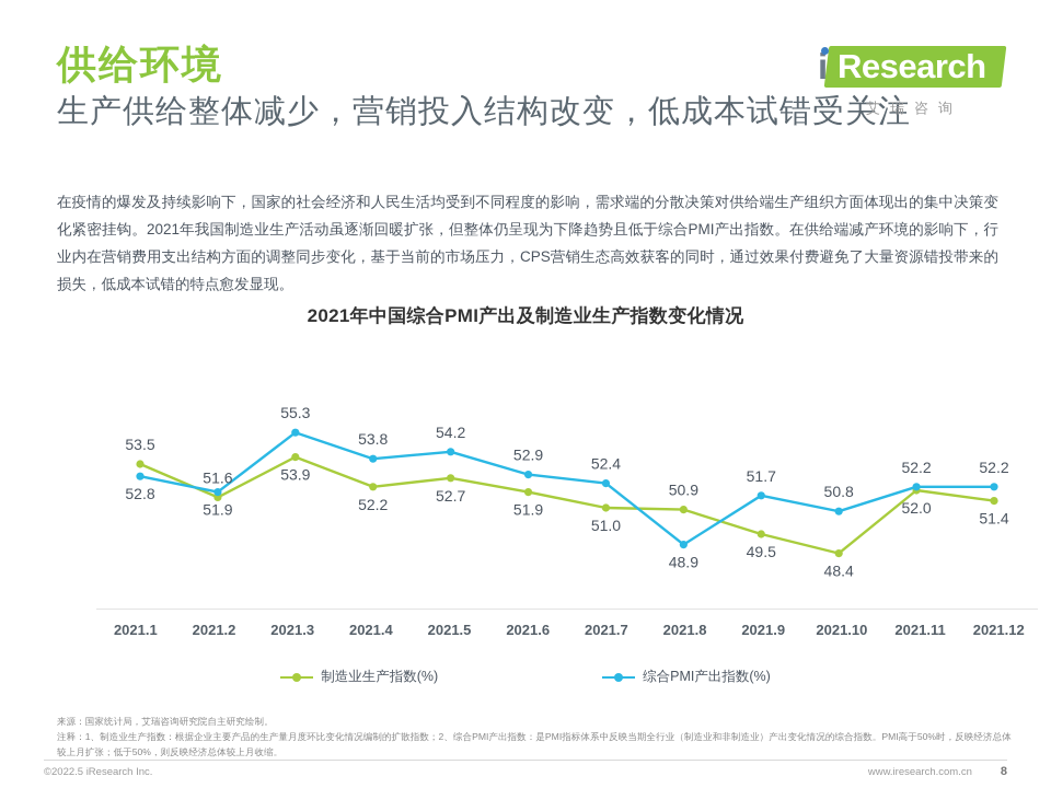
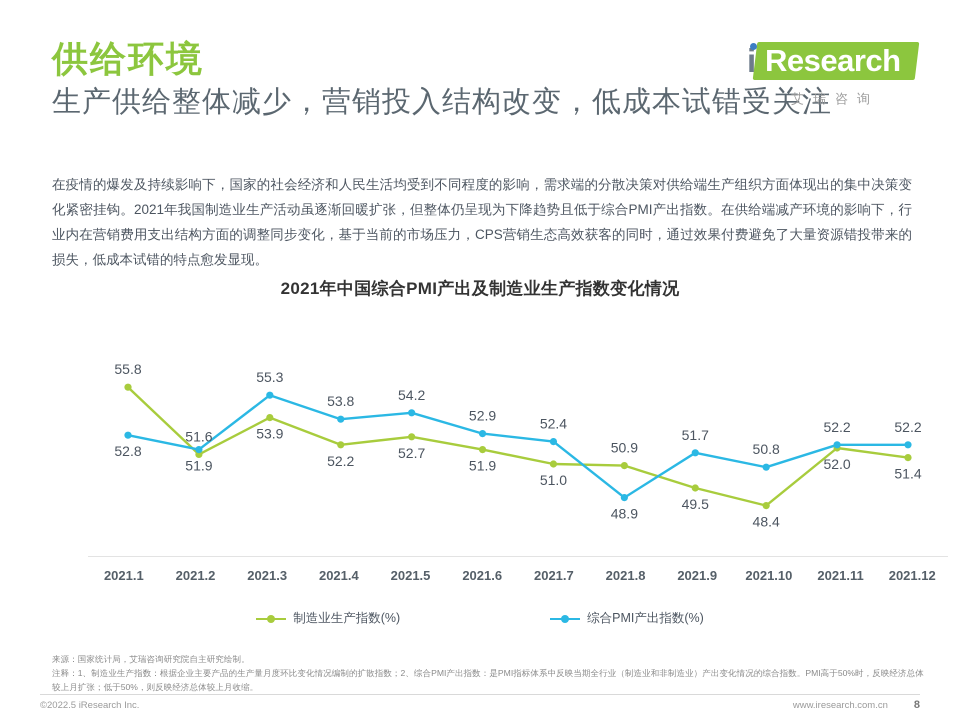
制造业生产指数(%)/2021.1: 53.5 -> 55.8
